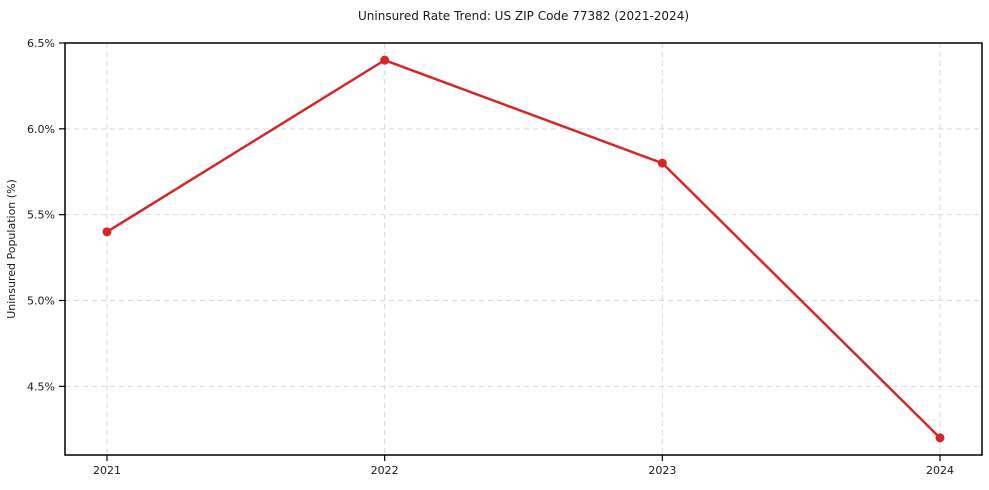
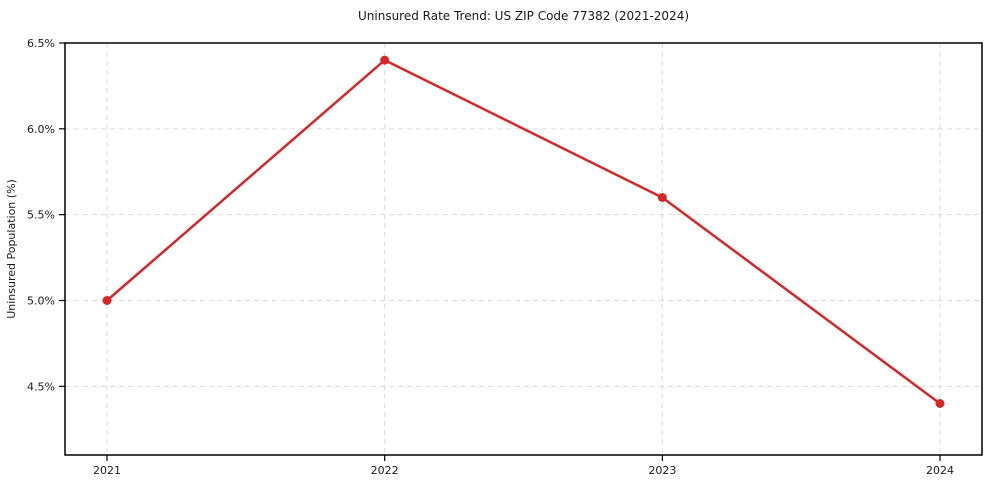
2021: 5.4% -> 5.0%
2023: 5.8% -> 5.6%
2024: 4.2% -> 4.4%
